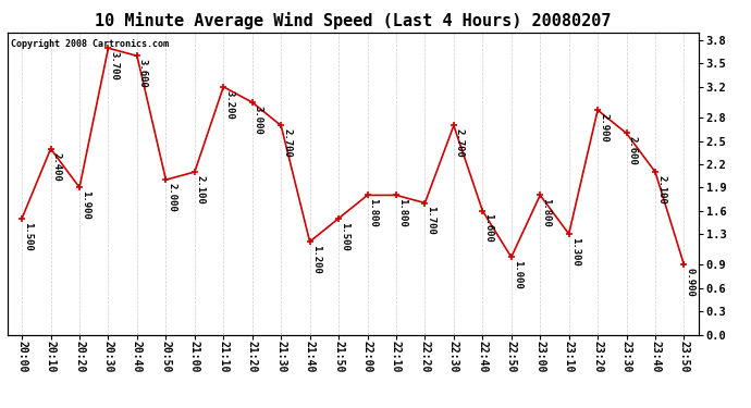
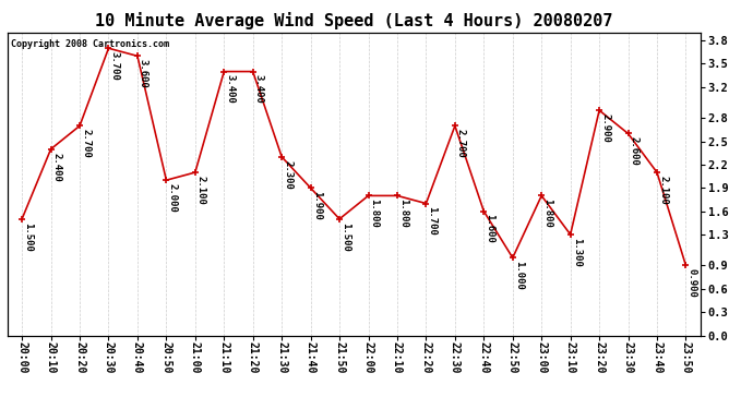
20:20: 1.900 -> 2.700
21:10: 3.200 -> 3.400
21:20: 3.000 -> 3.400
21:30: 2.700 -> 2.300
21:40: 1.200 -> 1.900
